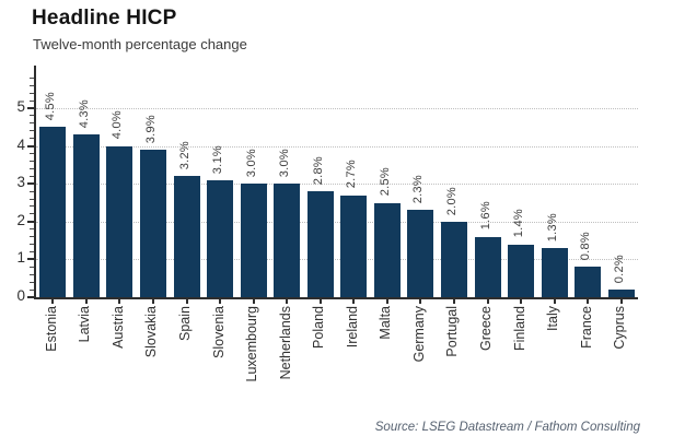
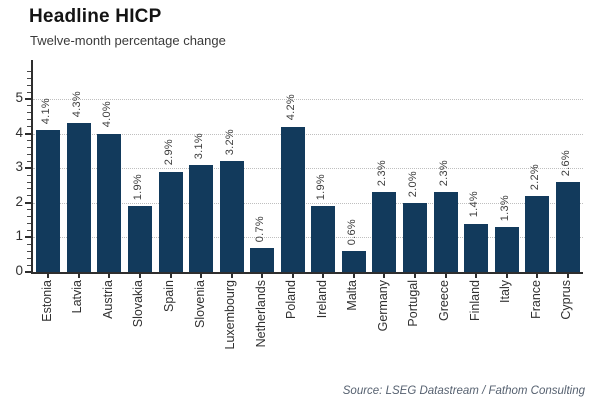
Estonia: 4.5% -> 4.1%
Slovakia: 3.9% -> 1.9%
Spain: 3.2% -> 2.9%
Luxembourg: 3.0% -> 3.2%
Netherlands: 3.0% -> 0.7%
Poland: 2.8% -> 4.2%
Ireland: 2.7% -> 1.9%
Malta: 2.5% -> 0.6%
Greece: 1.6% -> 2.3%
France: 0.8% -> 2.2%
Cyprus: 0.2% -> 2.6%
